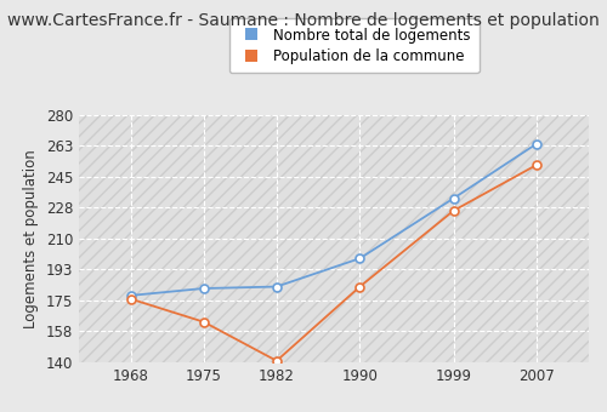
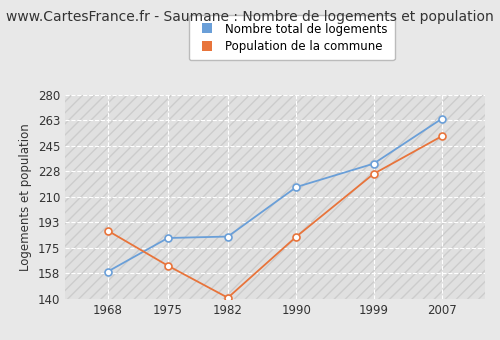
Nombre total de logements/1968: 178 -> 159
Population de la commune/1968: 176 -> 187
Nombre total de logements/1990: 199 -> 217
